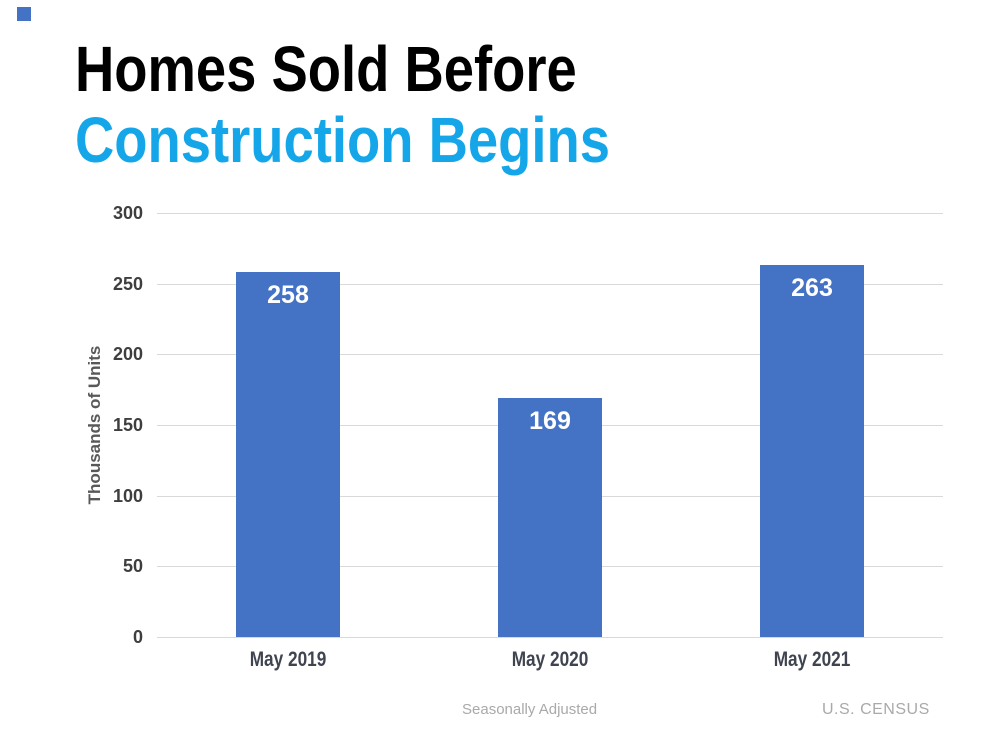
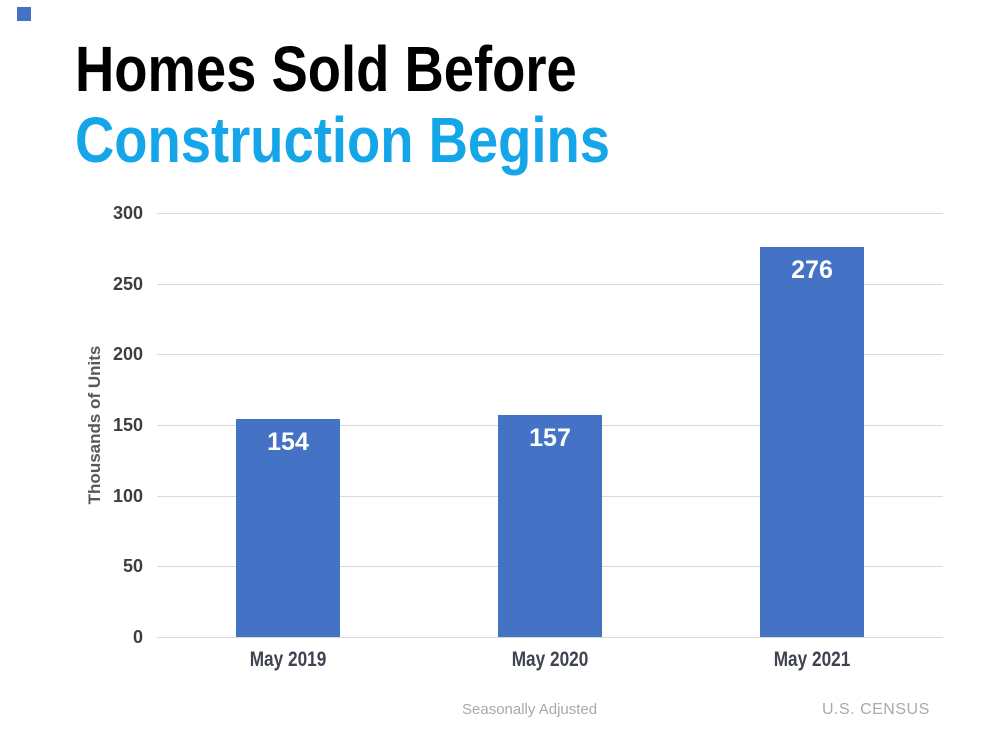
May 2019: 258 -> 154
May 2020: 169 -> 157
May 2021: 263 -> 276
